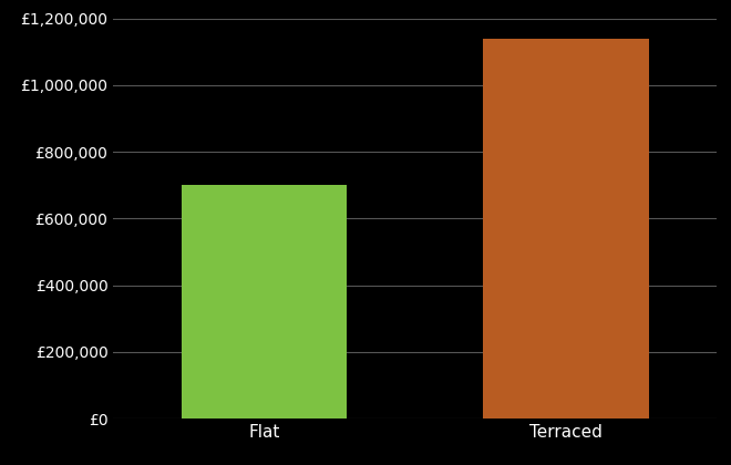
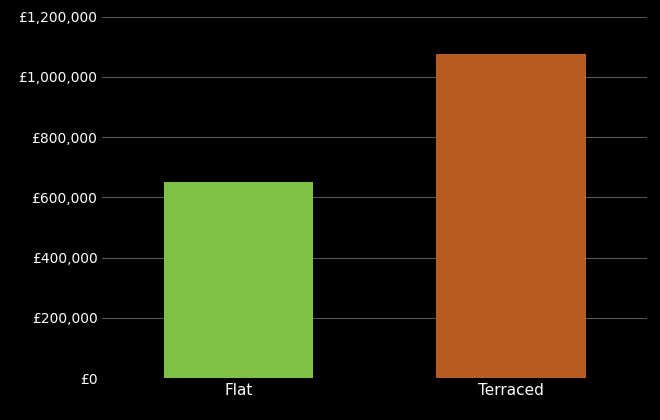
Flat: £700,000 -> £650,000
Terraced: £1,140,000 -> £1,075,000
